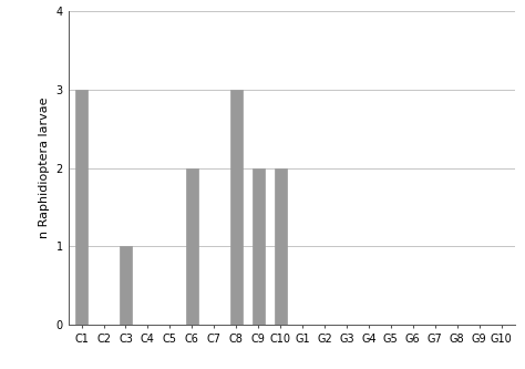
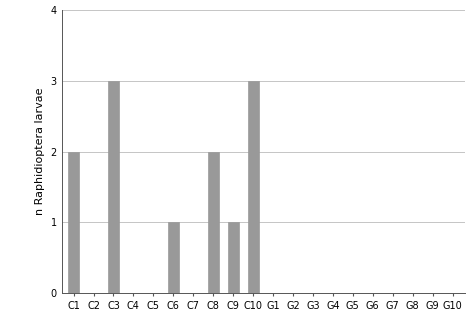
C1: 3 -> 2
C3: 1 -> 3
C6: 2 -> 1
C8: 3 -> 2
C9: 2 -> 1
C10: 2 -> 3
